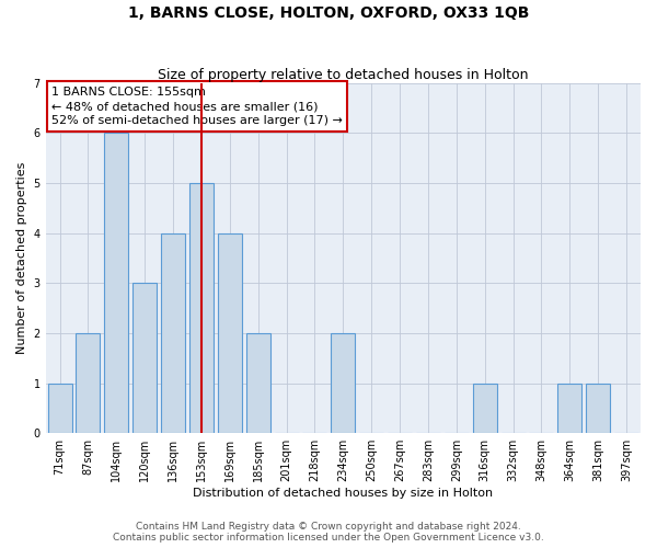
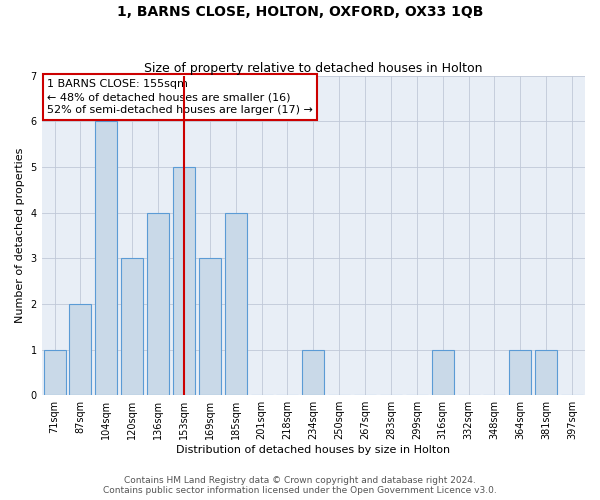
169sqm: 4 -> 3
185sqm: 2 -> 4
234sqm: 2 -> 1
